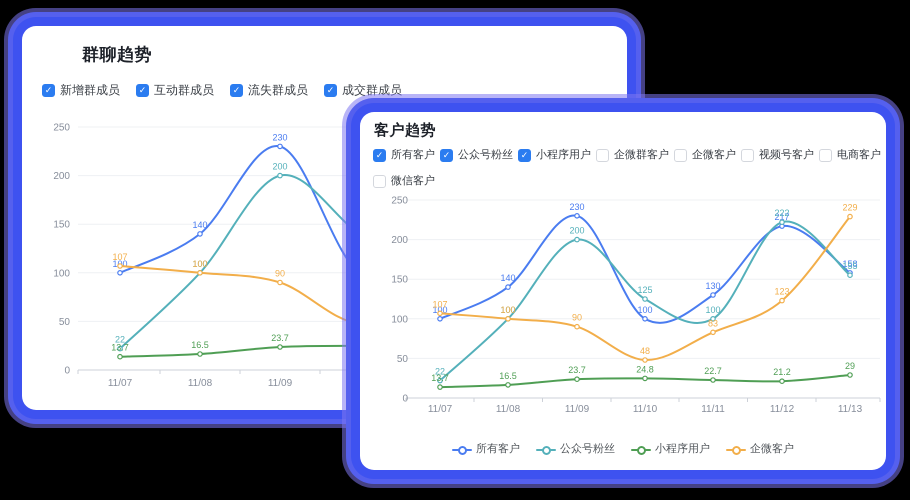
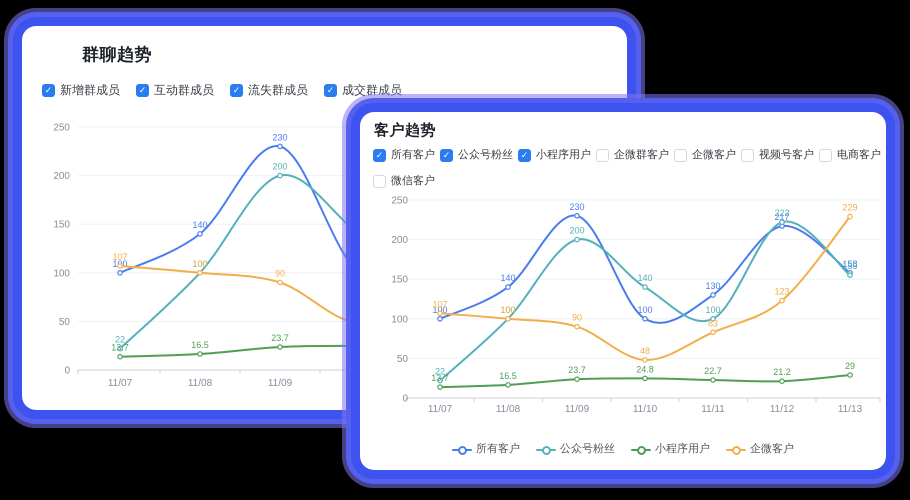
群聊趋势/新增群成员/11/13: 143 -> 158
群聊趋势/流失群成员/11/13: 18.9 -> 29
客户趋势/公众号粉丝/11/10: 125 -> 140
